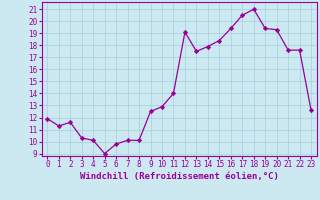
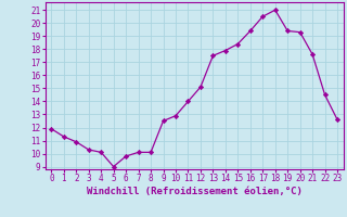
2: 11.6 -> 10.9
12: 19.1 -> 15.1
22: 17.6 -> 14.5
